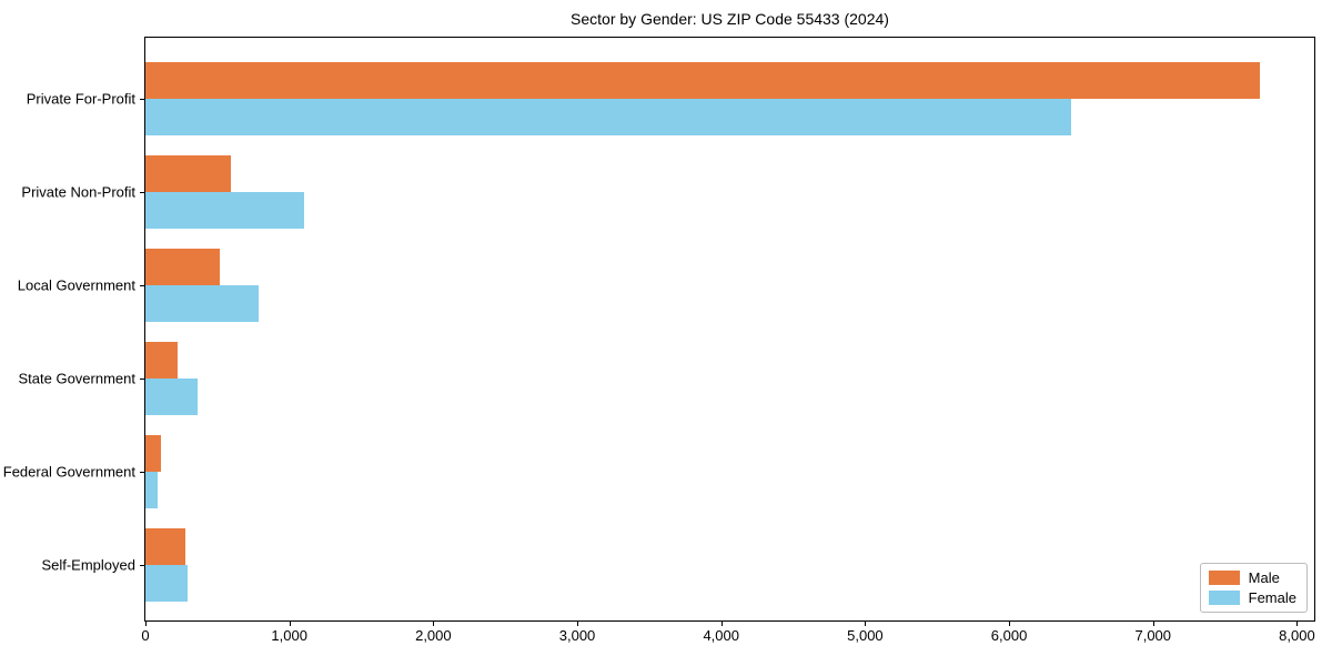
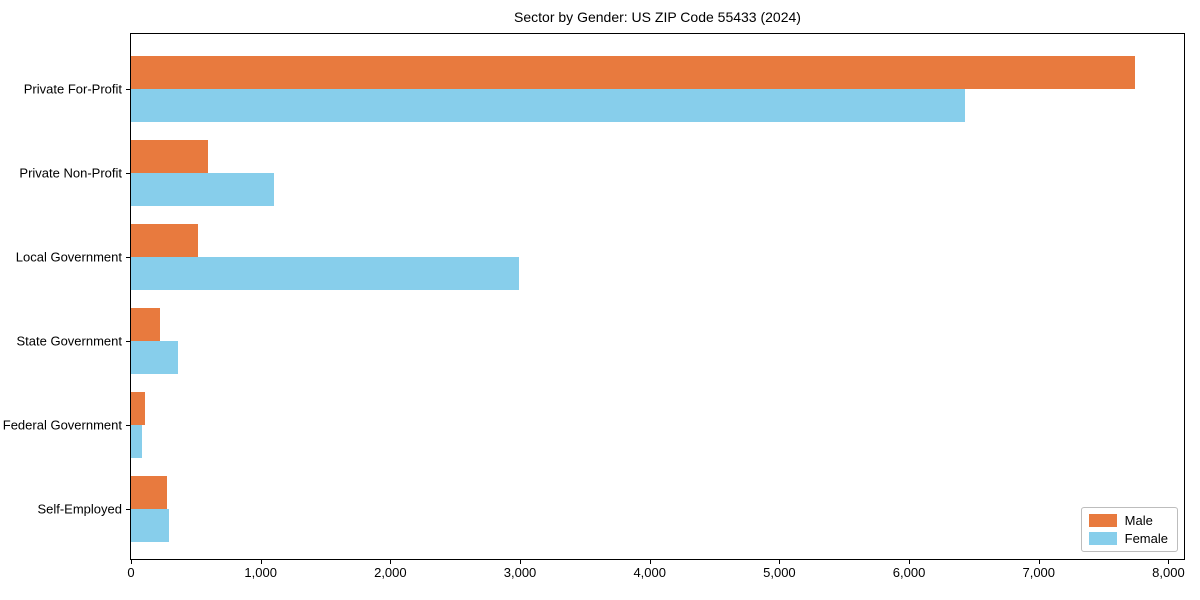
Female/Local Government: 780 -> 2990
